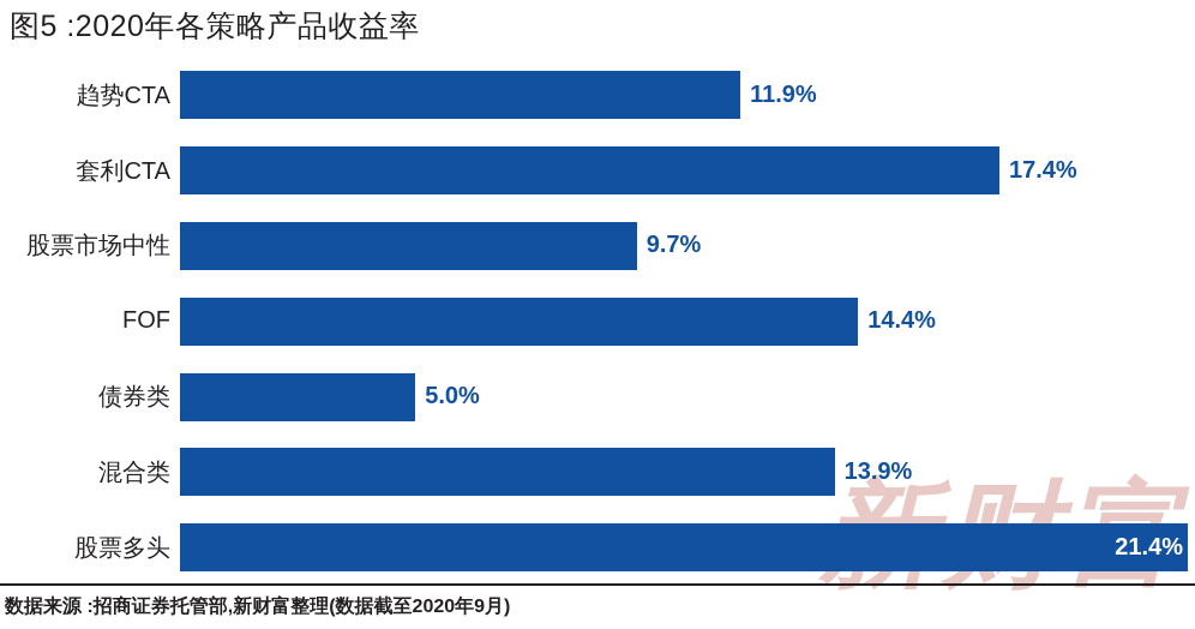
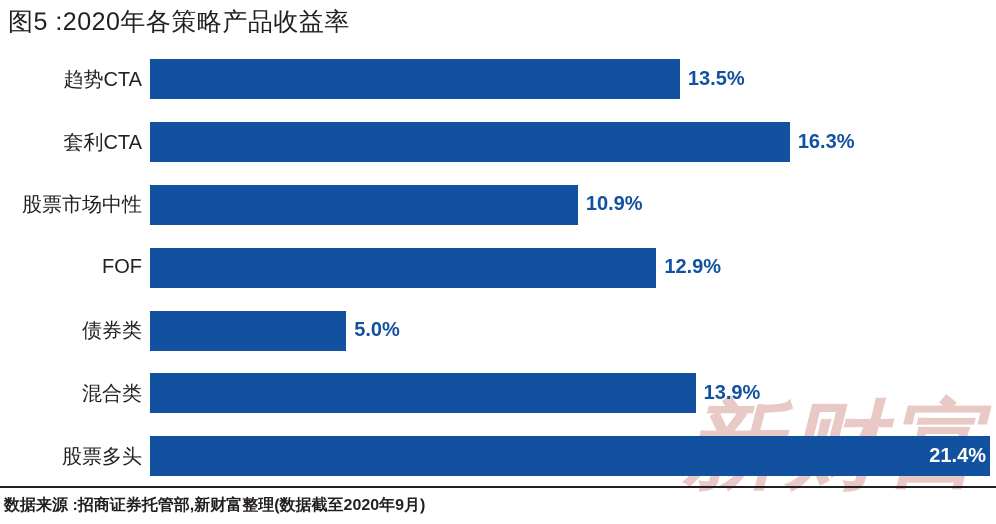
趋势CTA: 11.9% -> 13.5%
套利CTA: 17.4% -> 16.3%
股票市场中性: 9.7% -> 10.9%
FOF: 14.4% -> 12.9%
